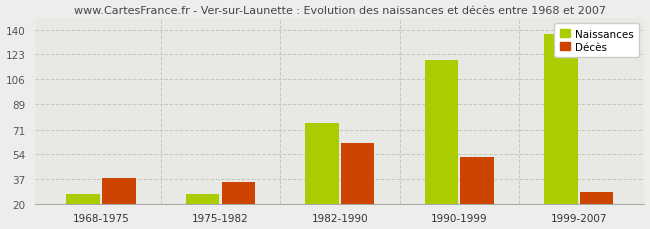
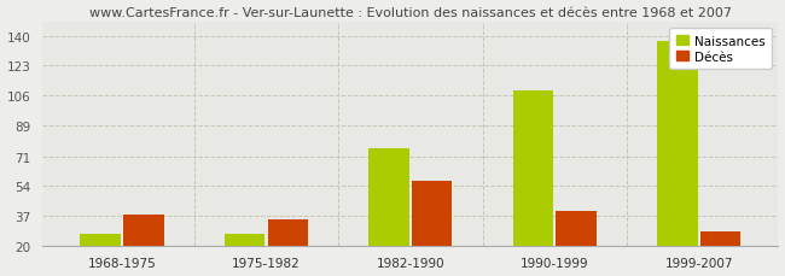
Décès/1982-1990: 62 -> 57
Naissances/1990-1999: 119 -> 109
Décès/1990-1999: 52 -> 40
